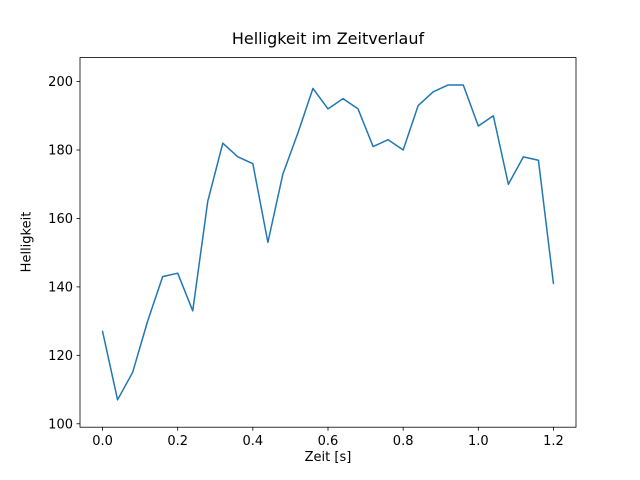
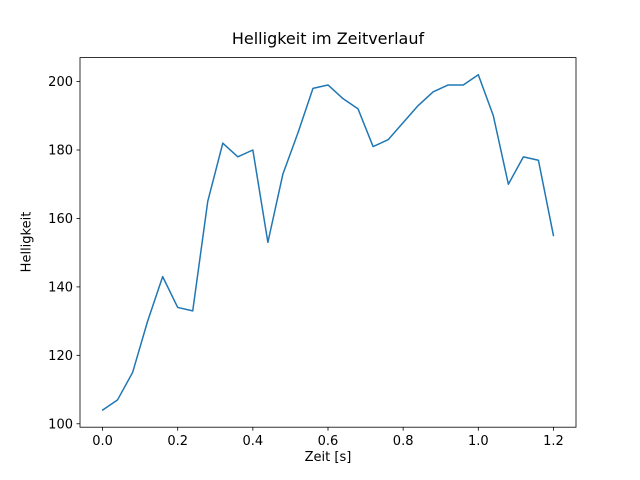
0.0: 127 -> 104
0.2: 144 -> 134
0.4: 176 -> 180
0.6: 192 -> 199
0.8: 180 -> 188
1.0: 187 -> 202
1.2: 141 -> 155
